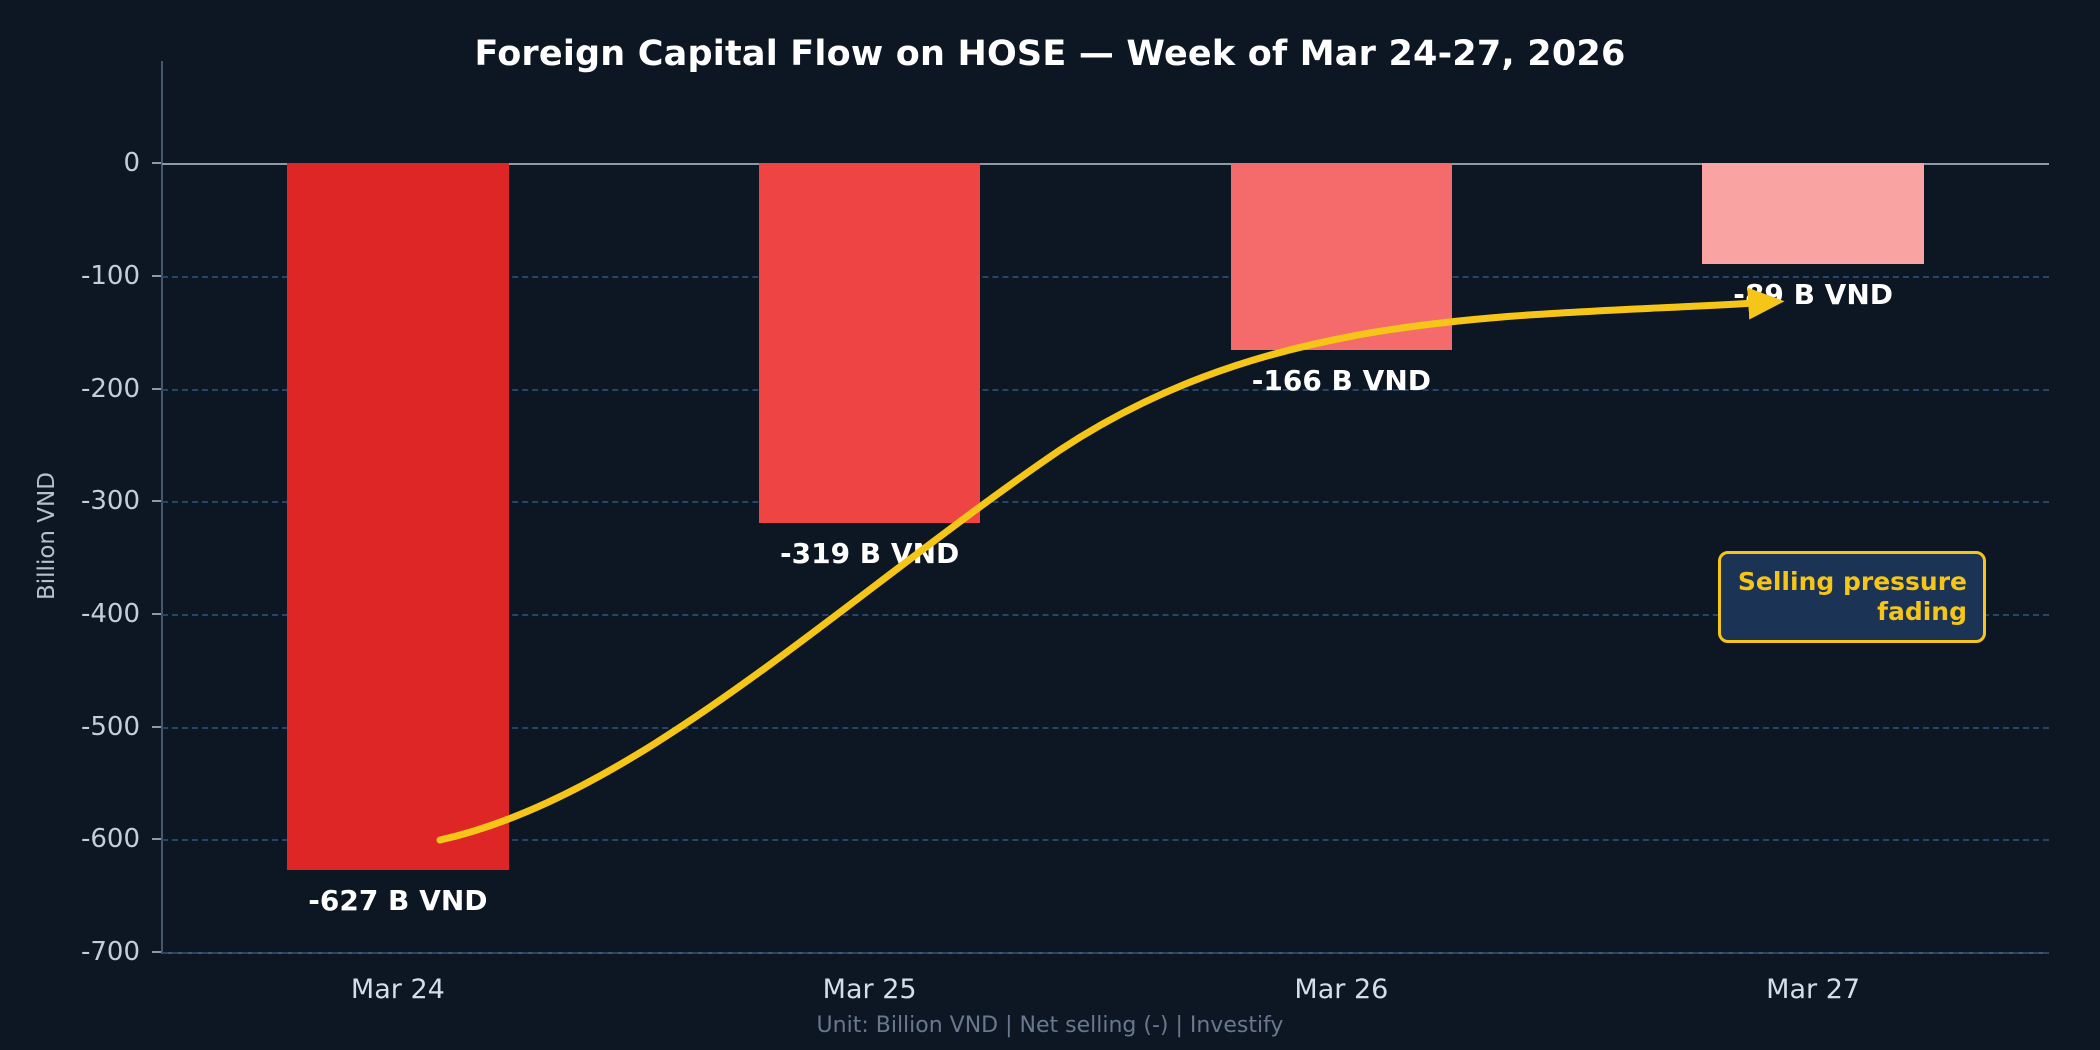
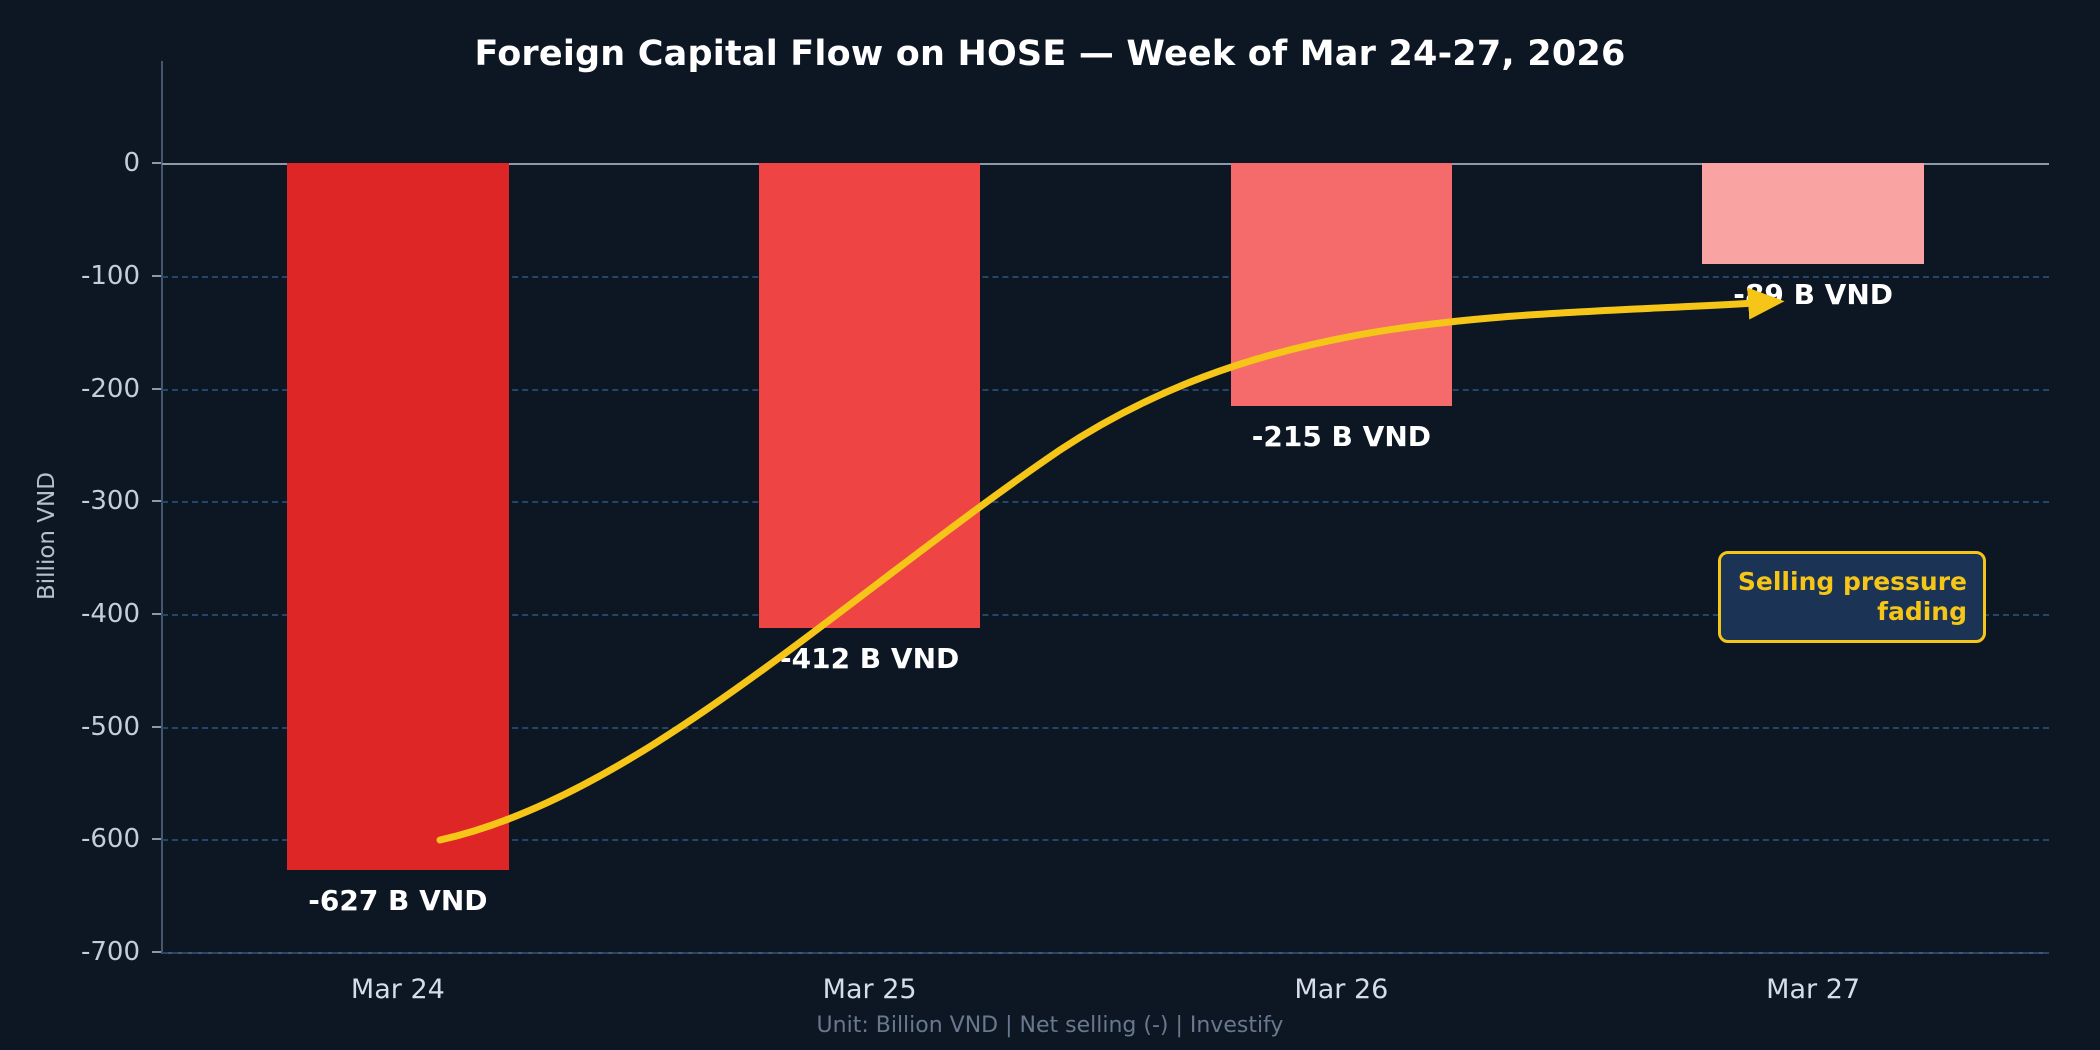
Mar 25: -319 -> -412
Mar 26: -166 -> -215
